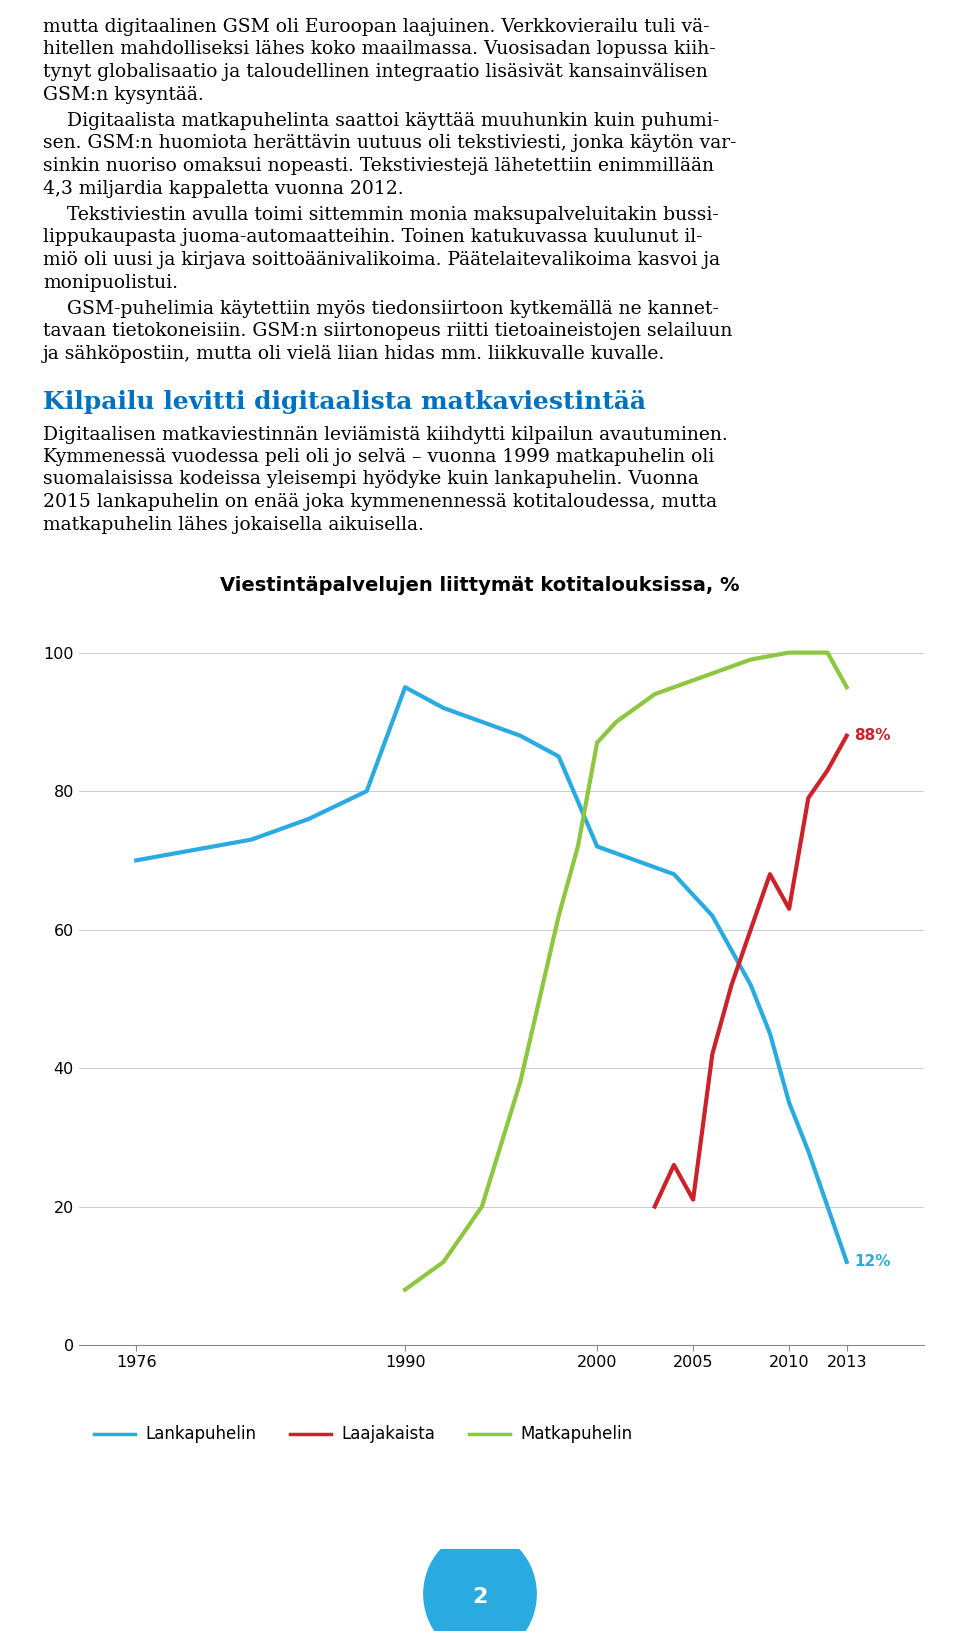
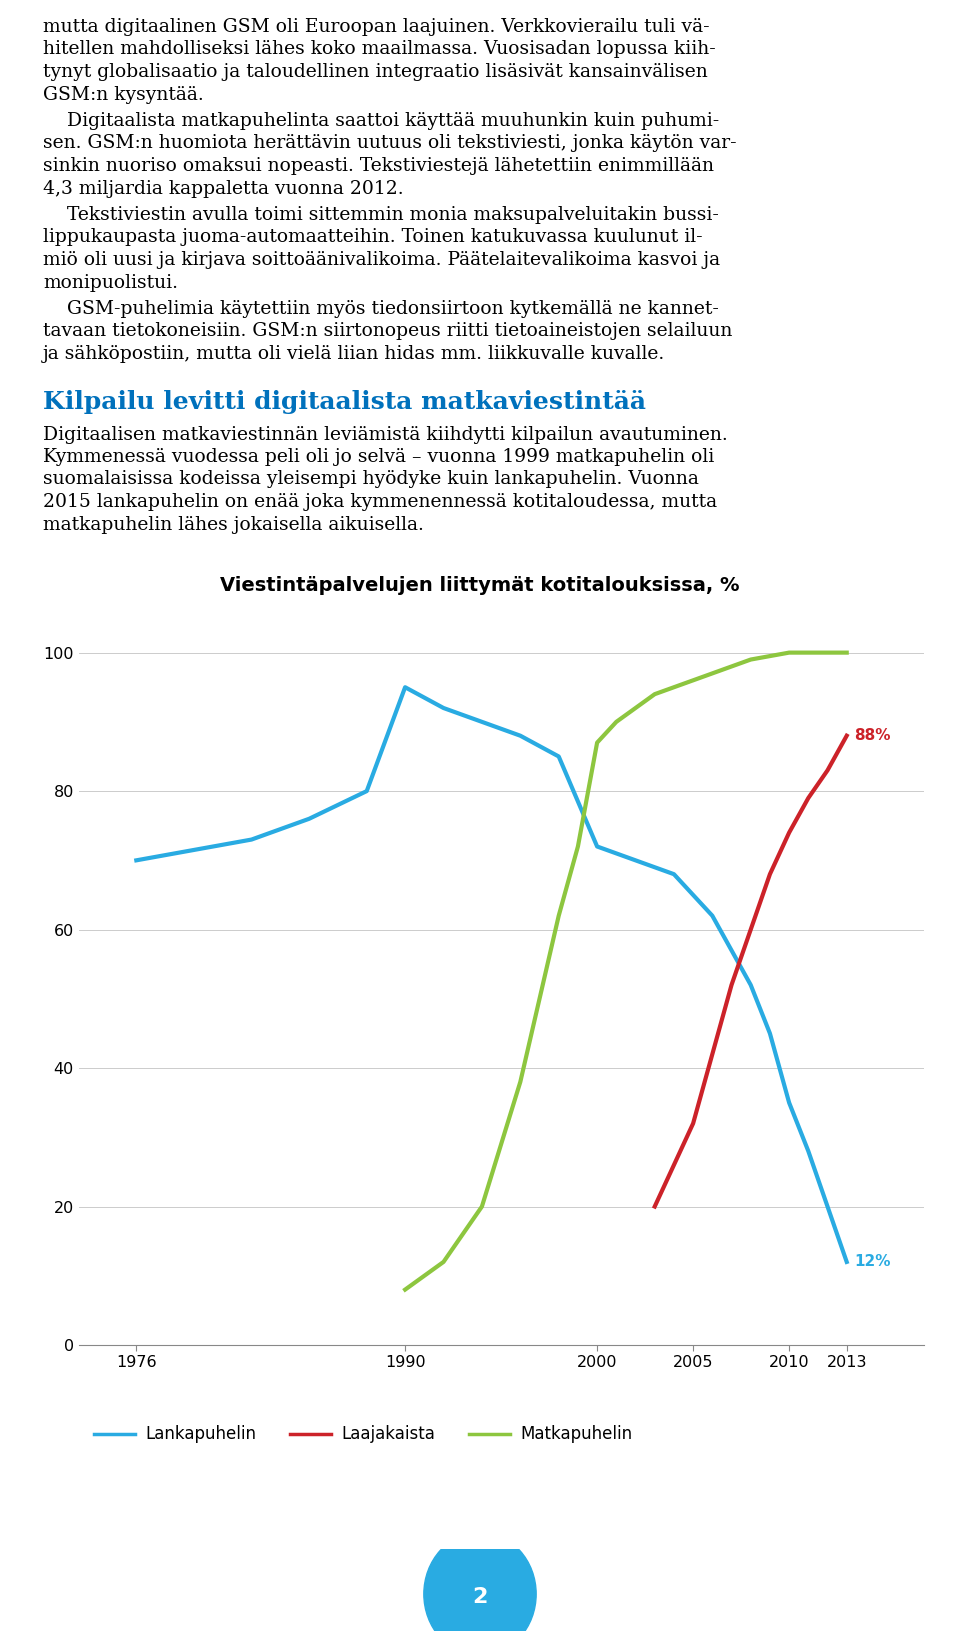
Laajakaista/2005: 21 -> 32
Laajakaista/2010: 63 -> 74
Matkapuhelin/2013: 95 -> 100
